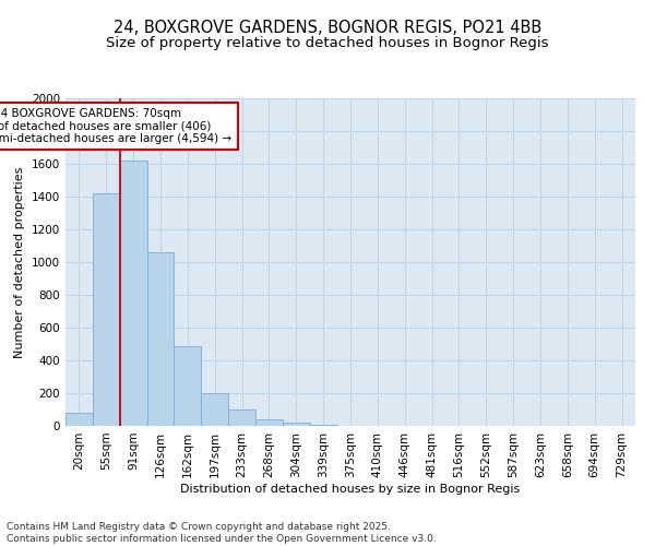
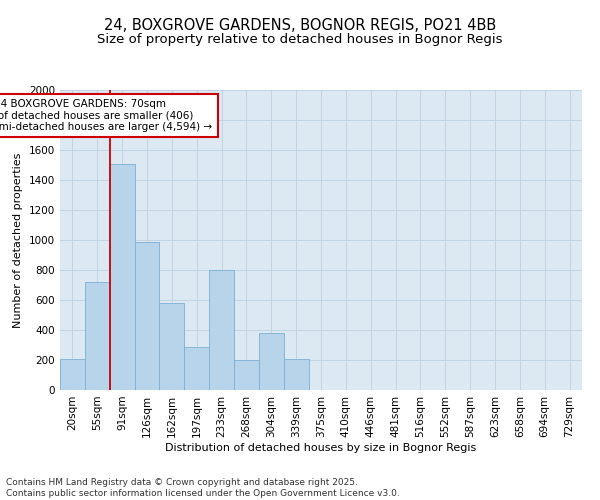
20sqm: 80 -> 210
55sqm: 1420 -> 720
91sqm: 1620 -> 1510
126sqm: 1060 -> 990
162sqm: 490 -> 580
197sqm: 200 -> 290
233sqm: 100 -> 800
268sqm: 40 -> 200
304sqm: 20 -> 380
339sqm: 10 -> 210
